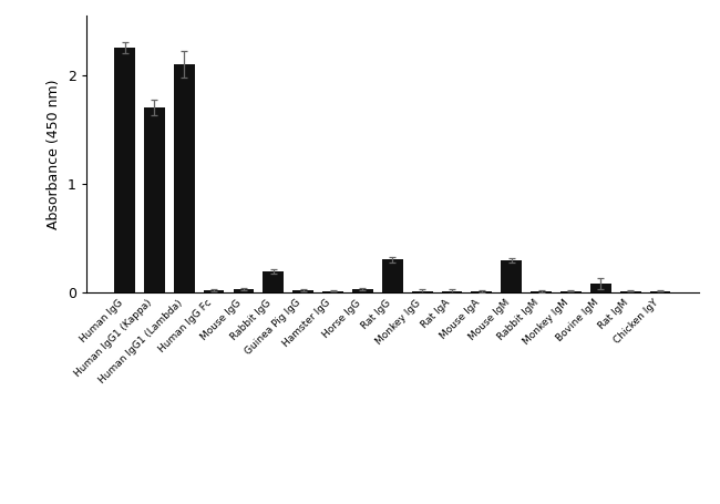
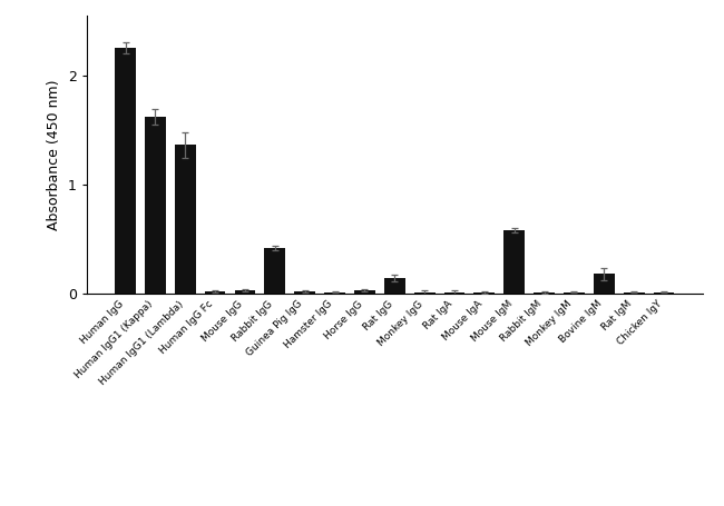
Human IgG1 (Kappa): 1.70 -> 1.62
Human IgG1 (Lambda): 2.10 -> 1.36
Rabbit IgG: 0.19 -> 0.42
Rat IgG: 0.30 -> 0.14
Mouse IgM: 0.29 -> 0.58
Bovine IgM: 0.08 -> 0.18
